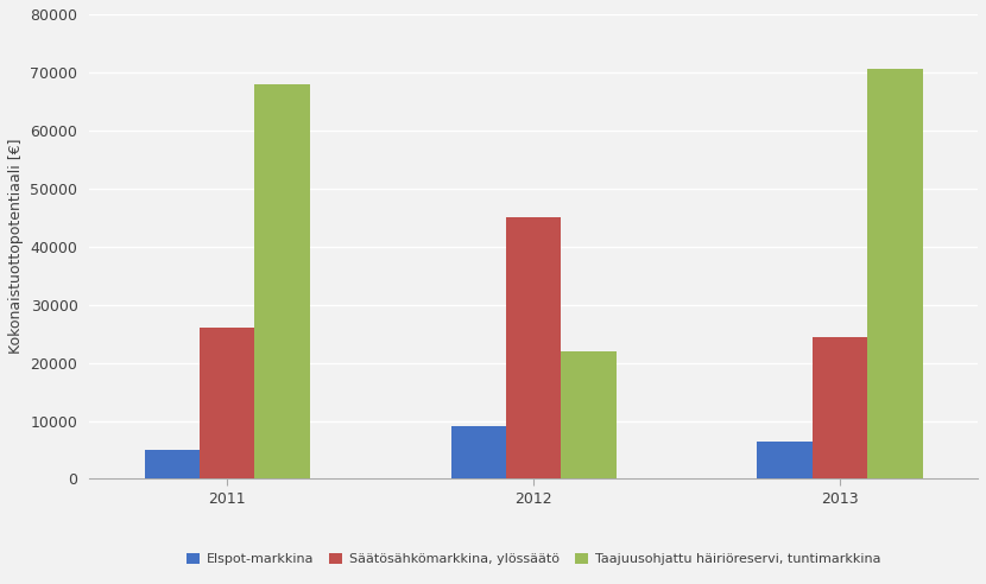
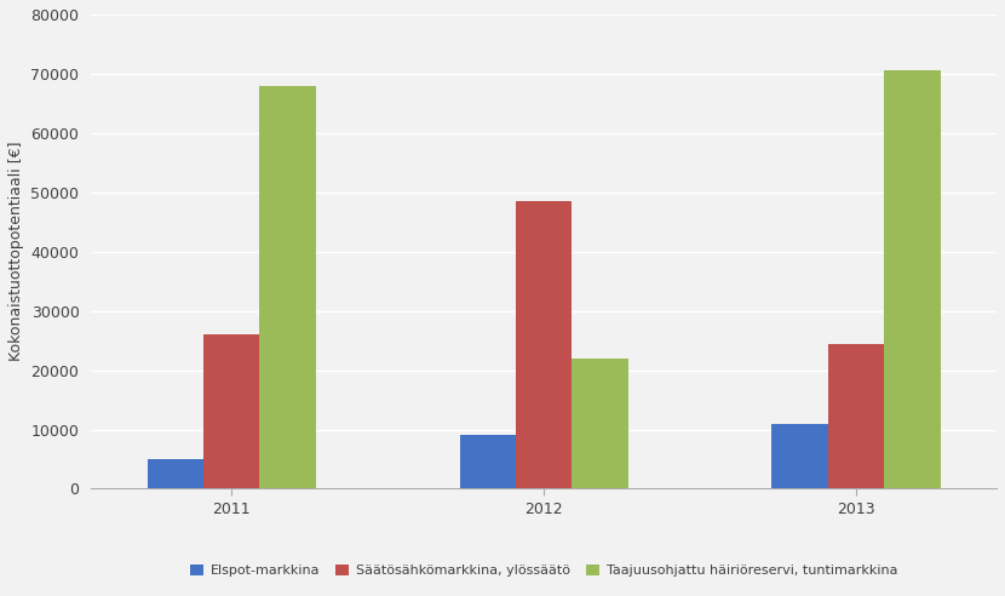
Säätösähkömarkkina, ylössäätö/2012: 45000 -> 48500
Elspot-markkina/2013: 6500 -> 11000
